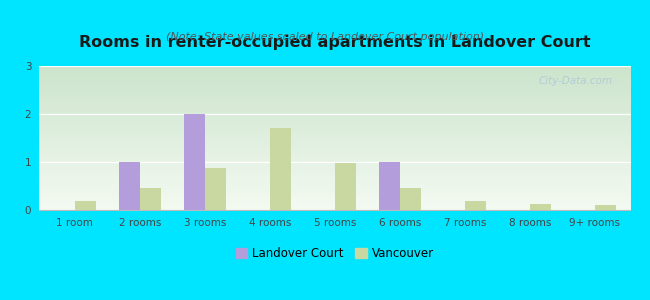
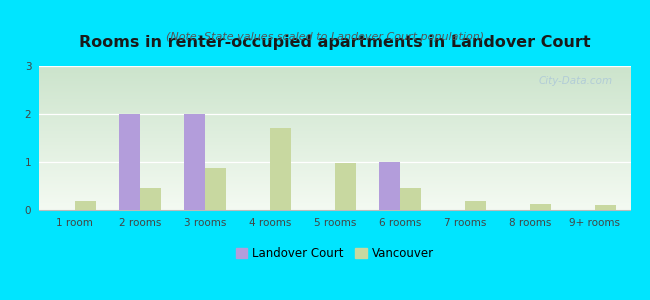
Landover Court/2 rooms: 1 -> 2
